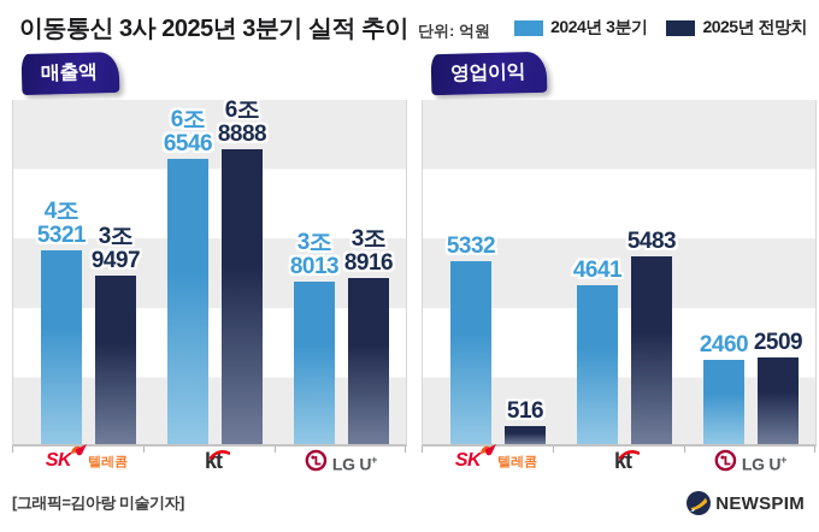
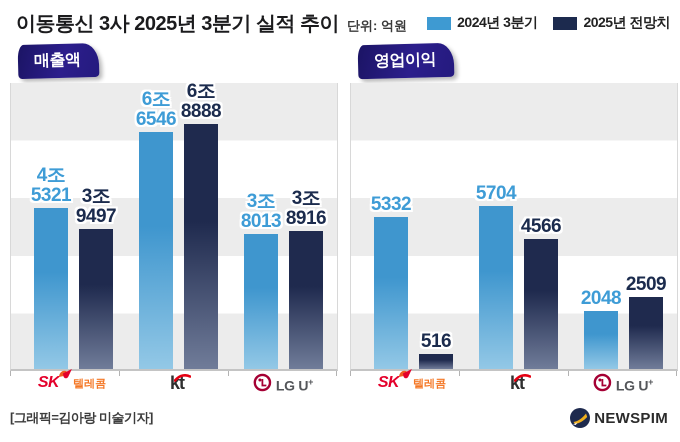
영업이익/2024년 3분기/kt: 4641 -> 5704
영업이익/2025년 전망치/kt: 5483 -> 4566
영업이익/2024년 3분기/LG U+: 2460 -> 2048
